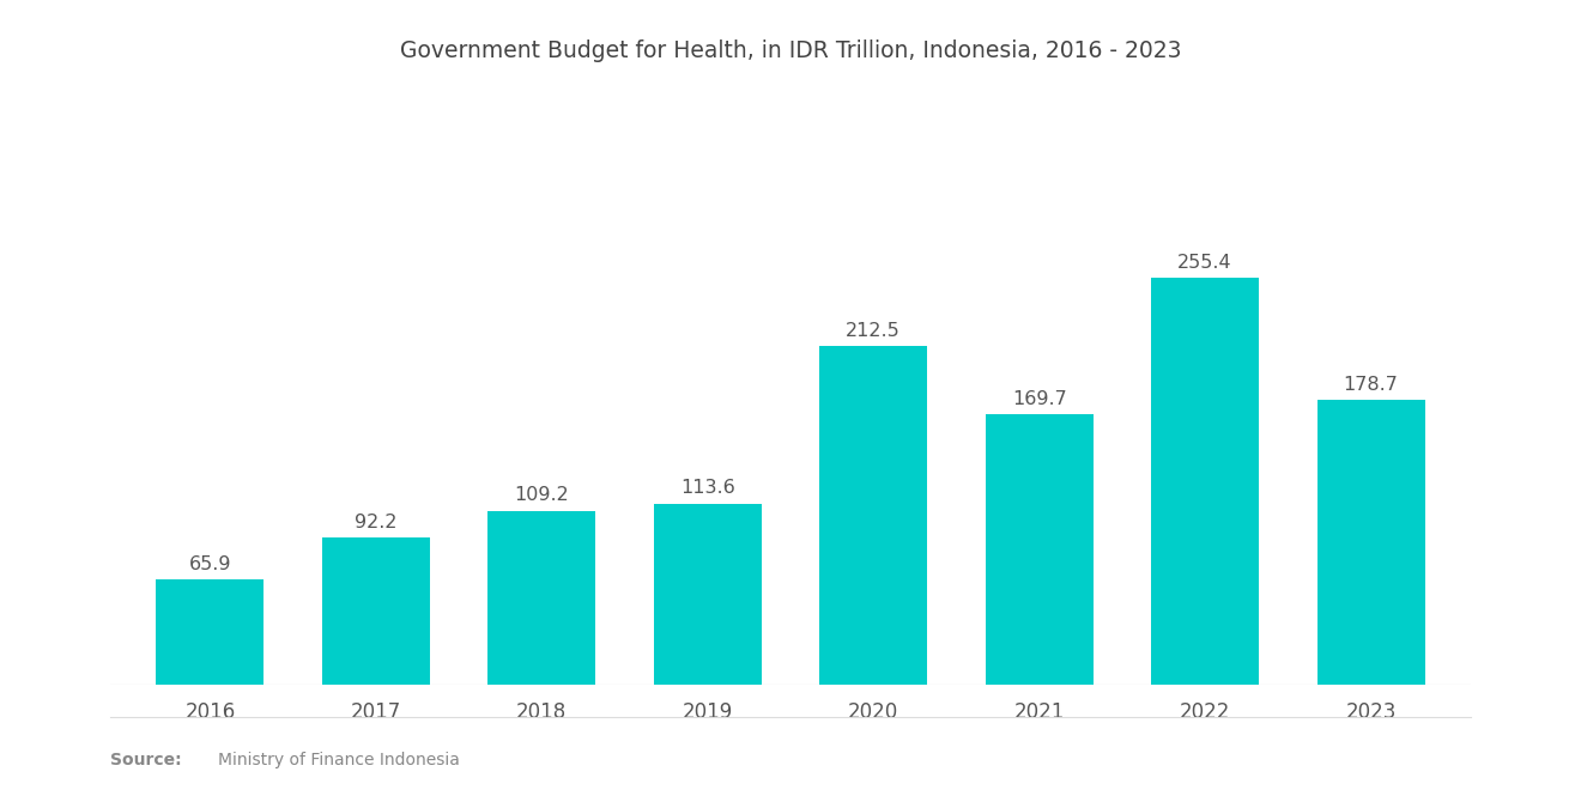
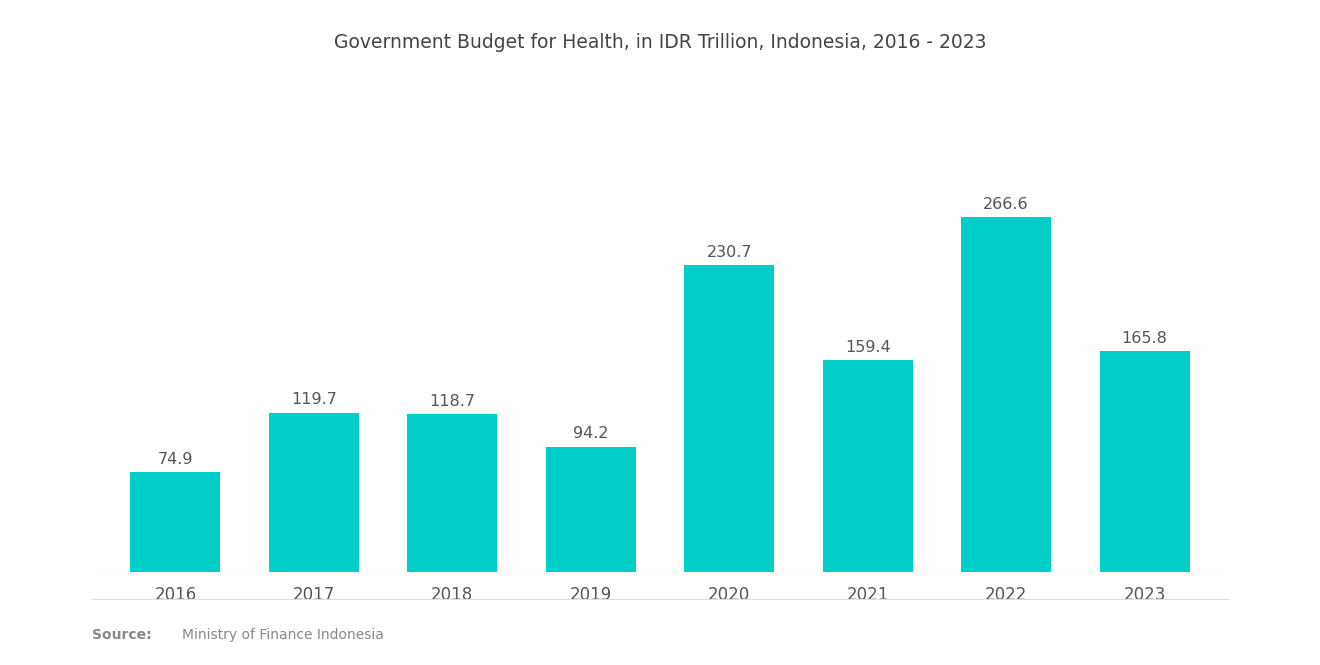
2016: 65.9 -> 74.9
2017: 92.2 -> 119.7
2018: 109.2 -> 118.7
2019: 113.6 -> 94.2
2020: 212.5 -> 230.7
2021: 169.7 -> 159.4
2022: 255.4 -> 266.6
2023: 178.7 -> 165.8
